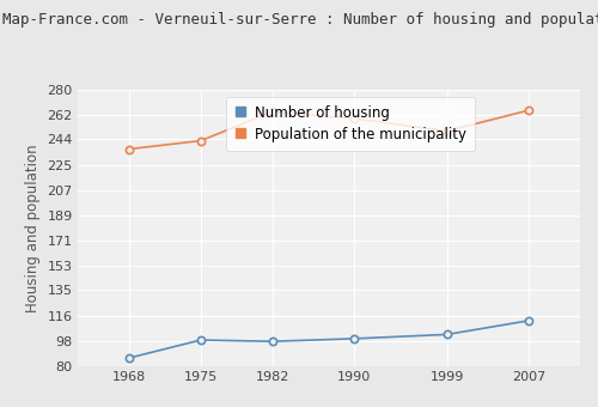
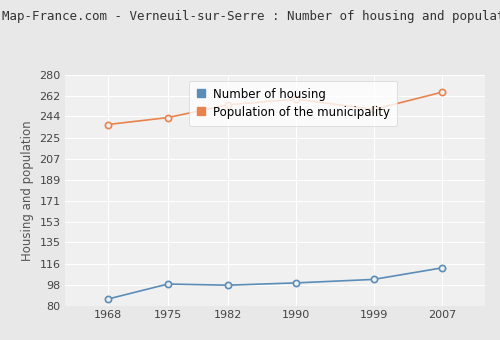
Population of the municipality/1982: 264 -> 254
